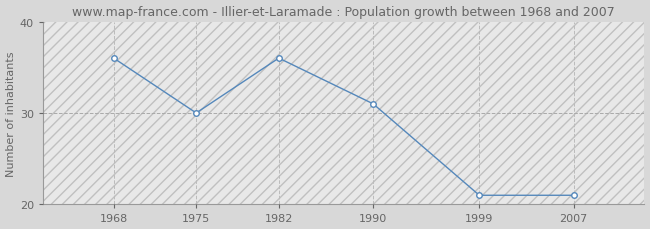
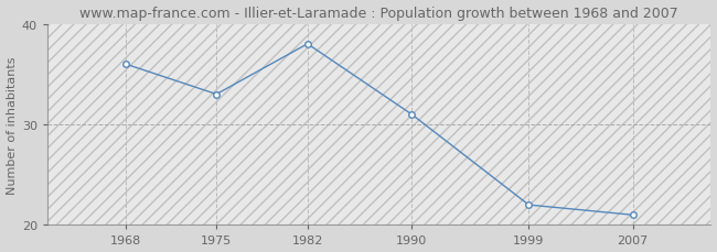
1975: 30 -> 33
1982: 36 -> 38
1999: 21 -> 22
